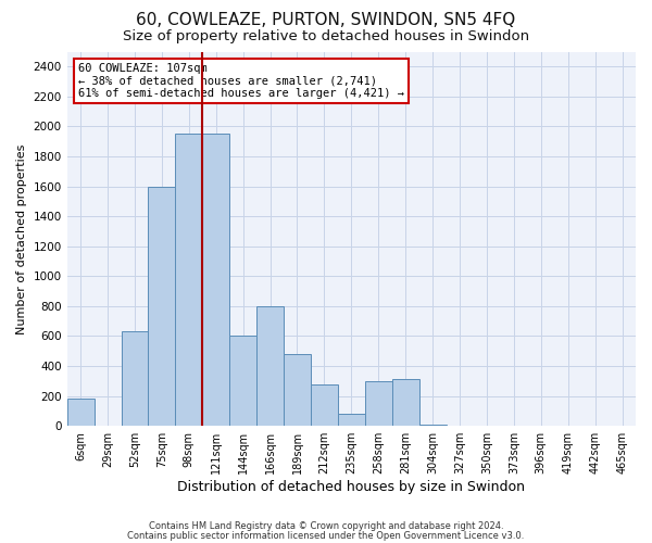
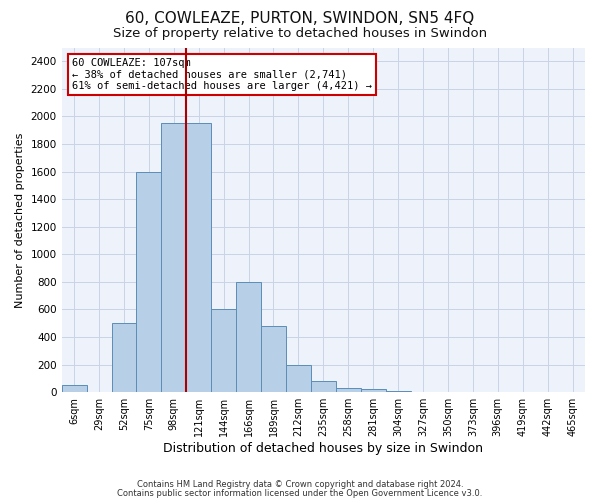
6sqm: 180 -> 50
52sqm: 630 -> 500
212sqm: 280 -> 200
258sqm: 300 -> 30
281sqm: 310 -> 20
